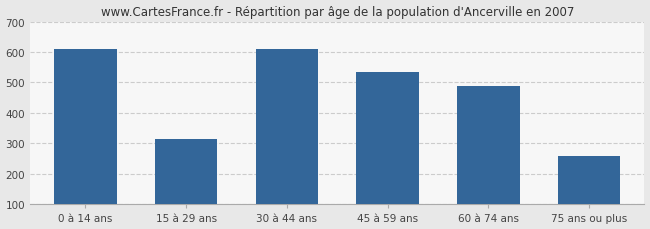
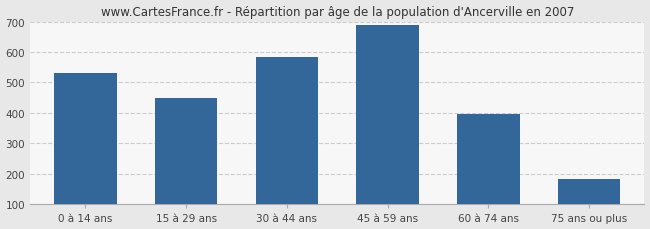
0 à 14 ans: 610 -> 530
15 à 29 ans: 315 -> 448
30 à 44 ans: 610 -> 583
45 à 59 ans: 535 -> 687
60 à 74 ans: 490 -> 397
75 ans ou plus: 260 -> 185
